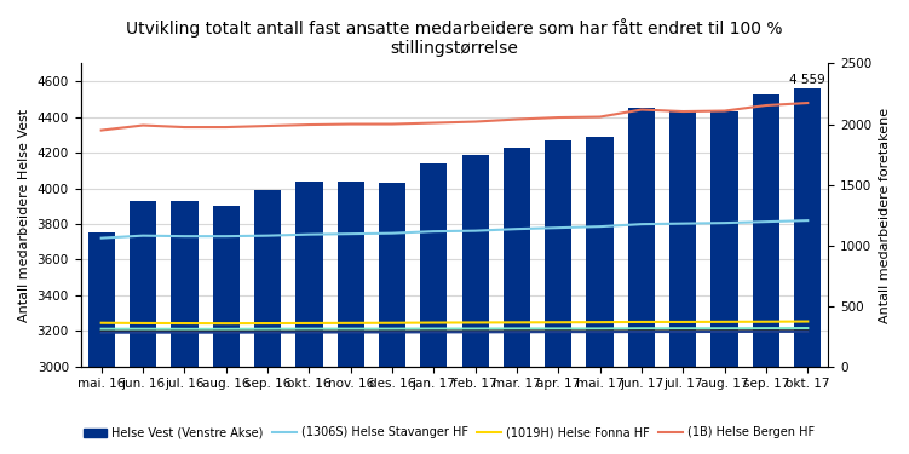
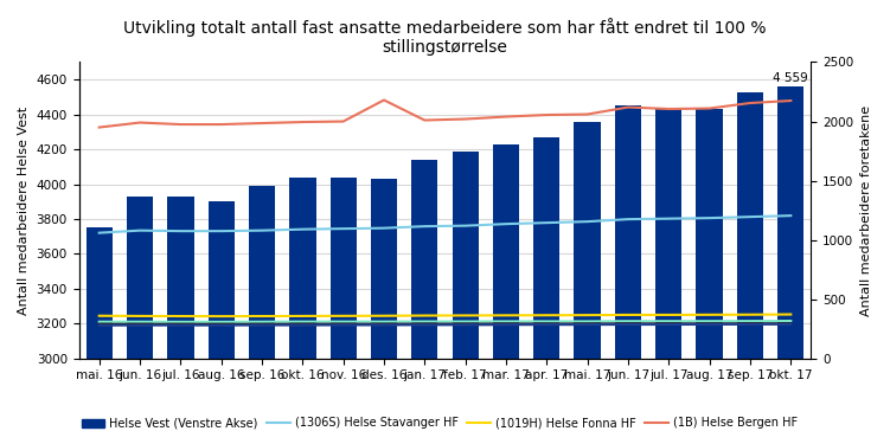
(1B) Helse Bergen HF/des. 16: 2000 -> 2180
Helse Vest (Venstre Akse)/mai. 17: 4290 -> 4360
